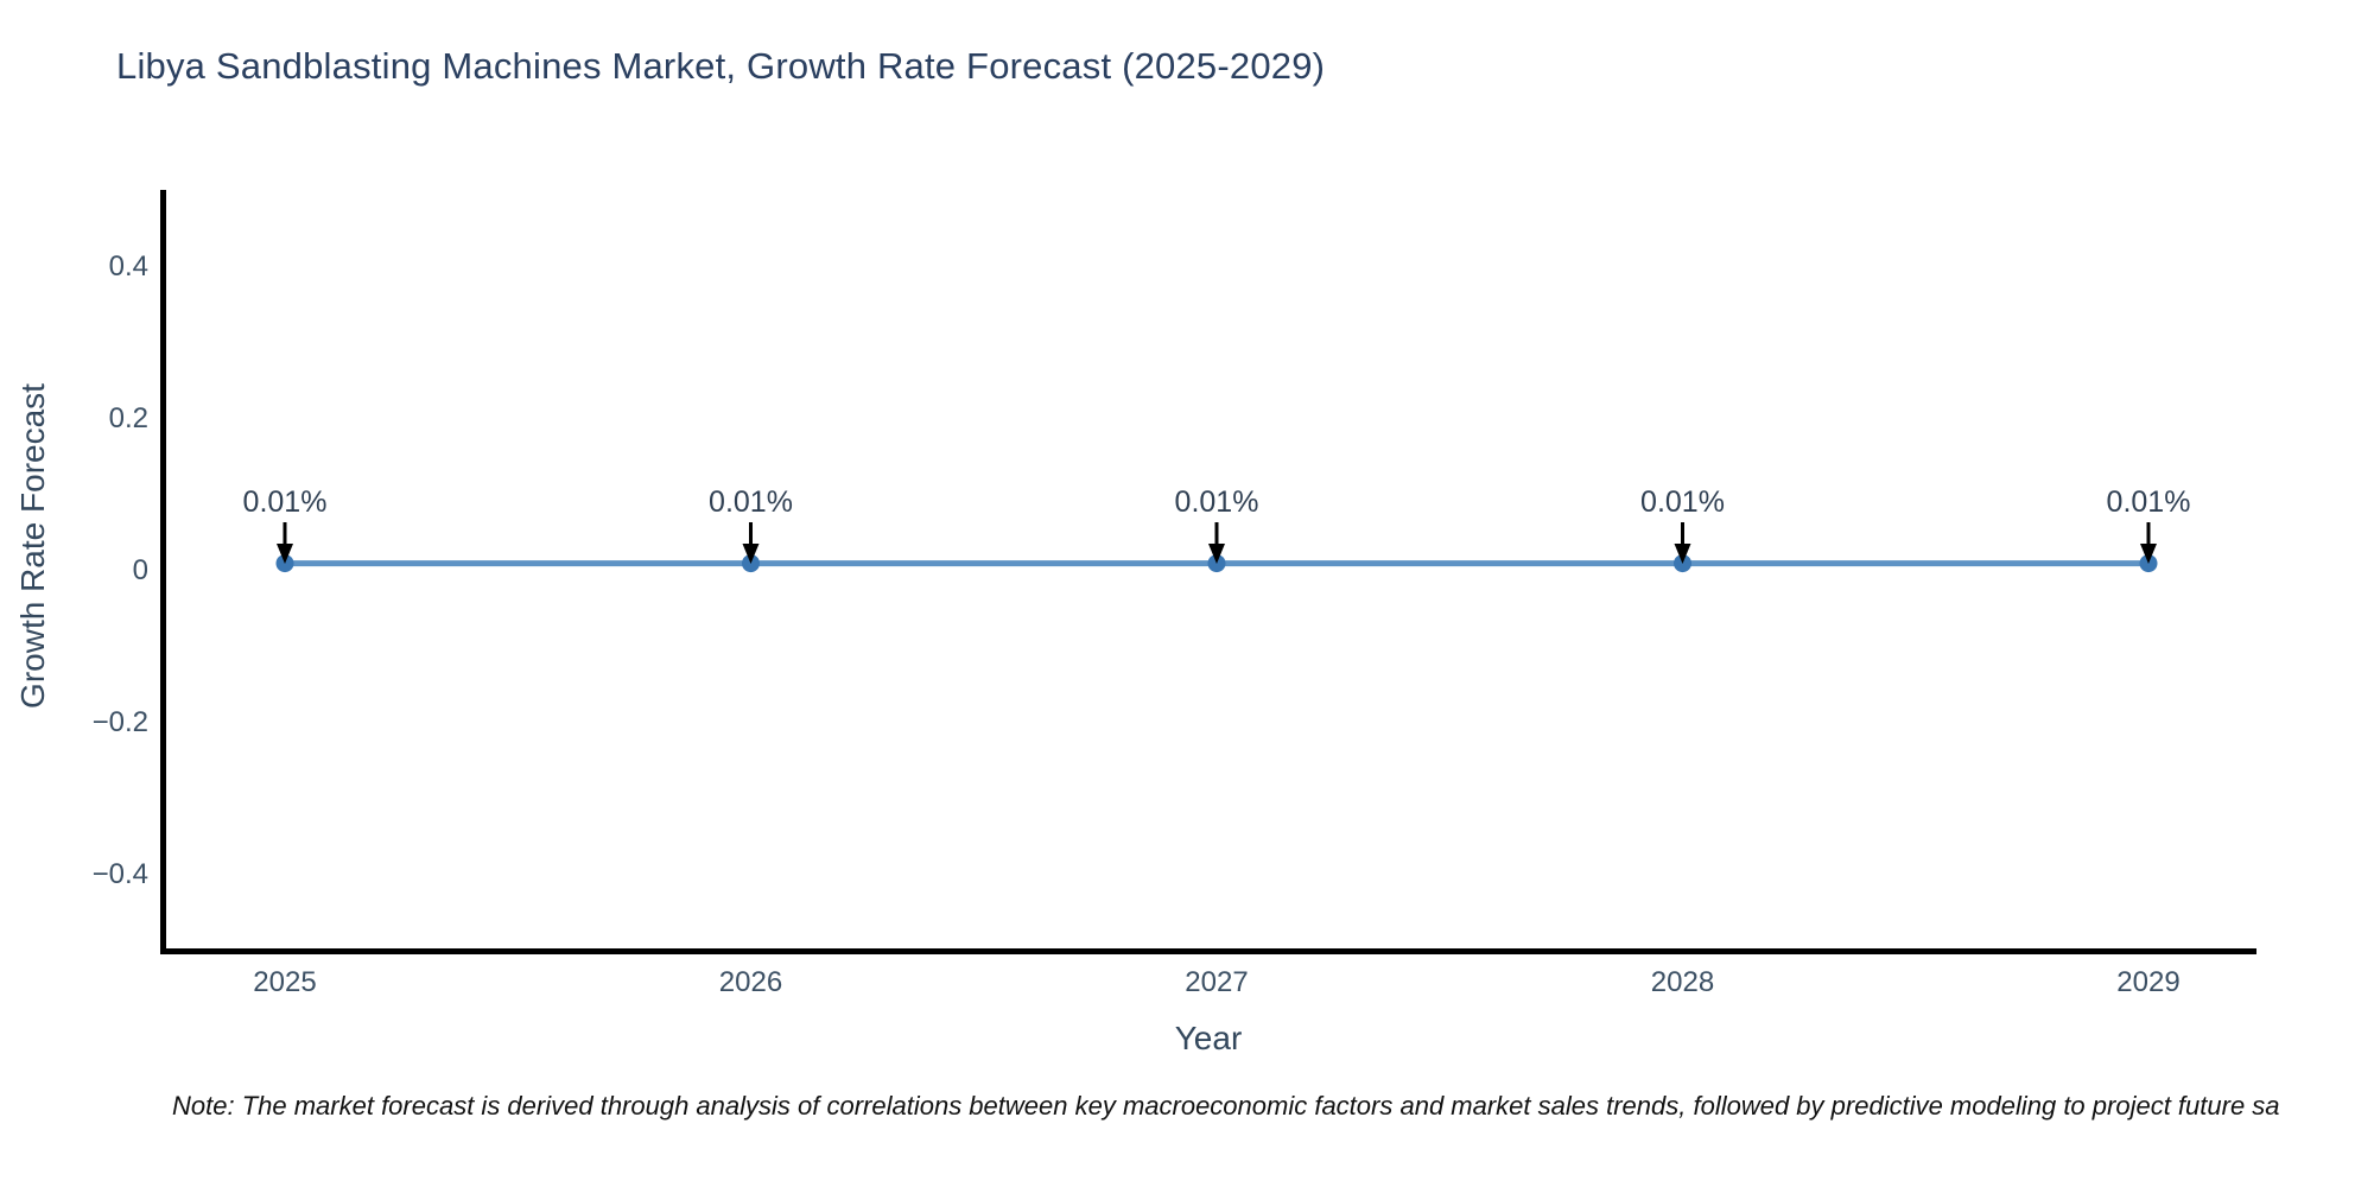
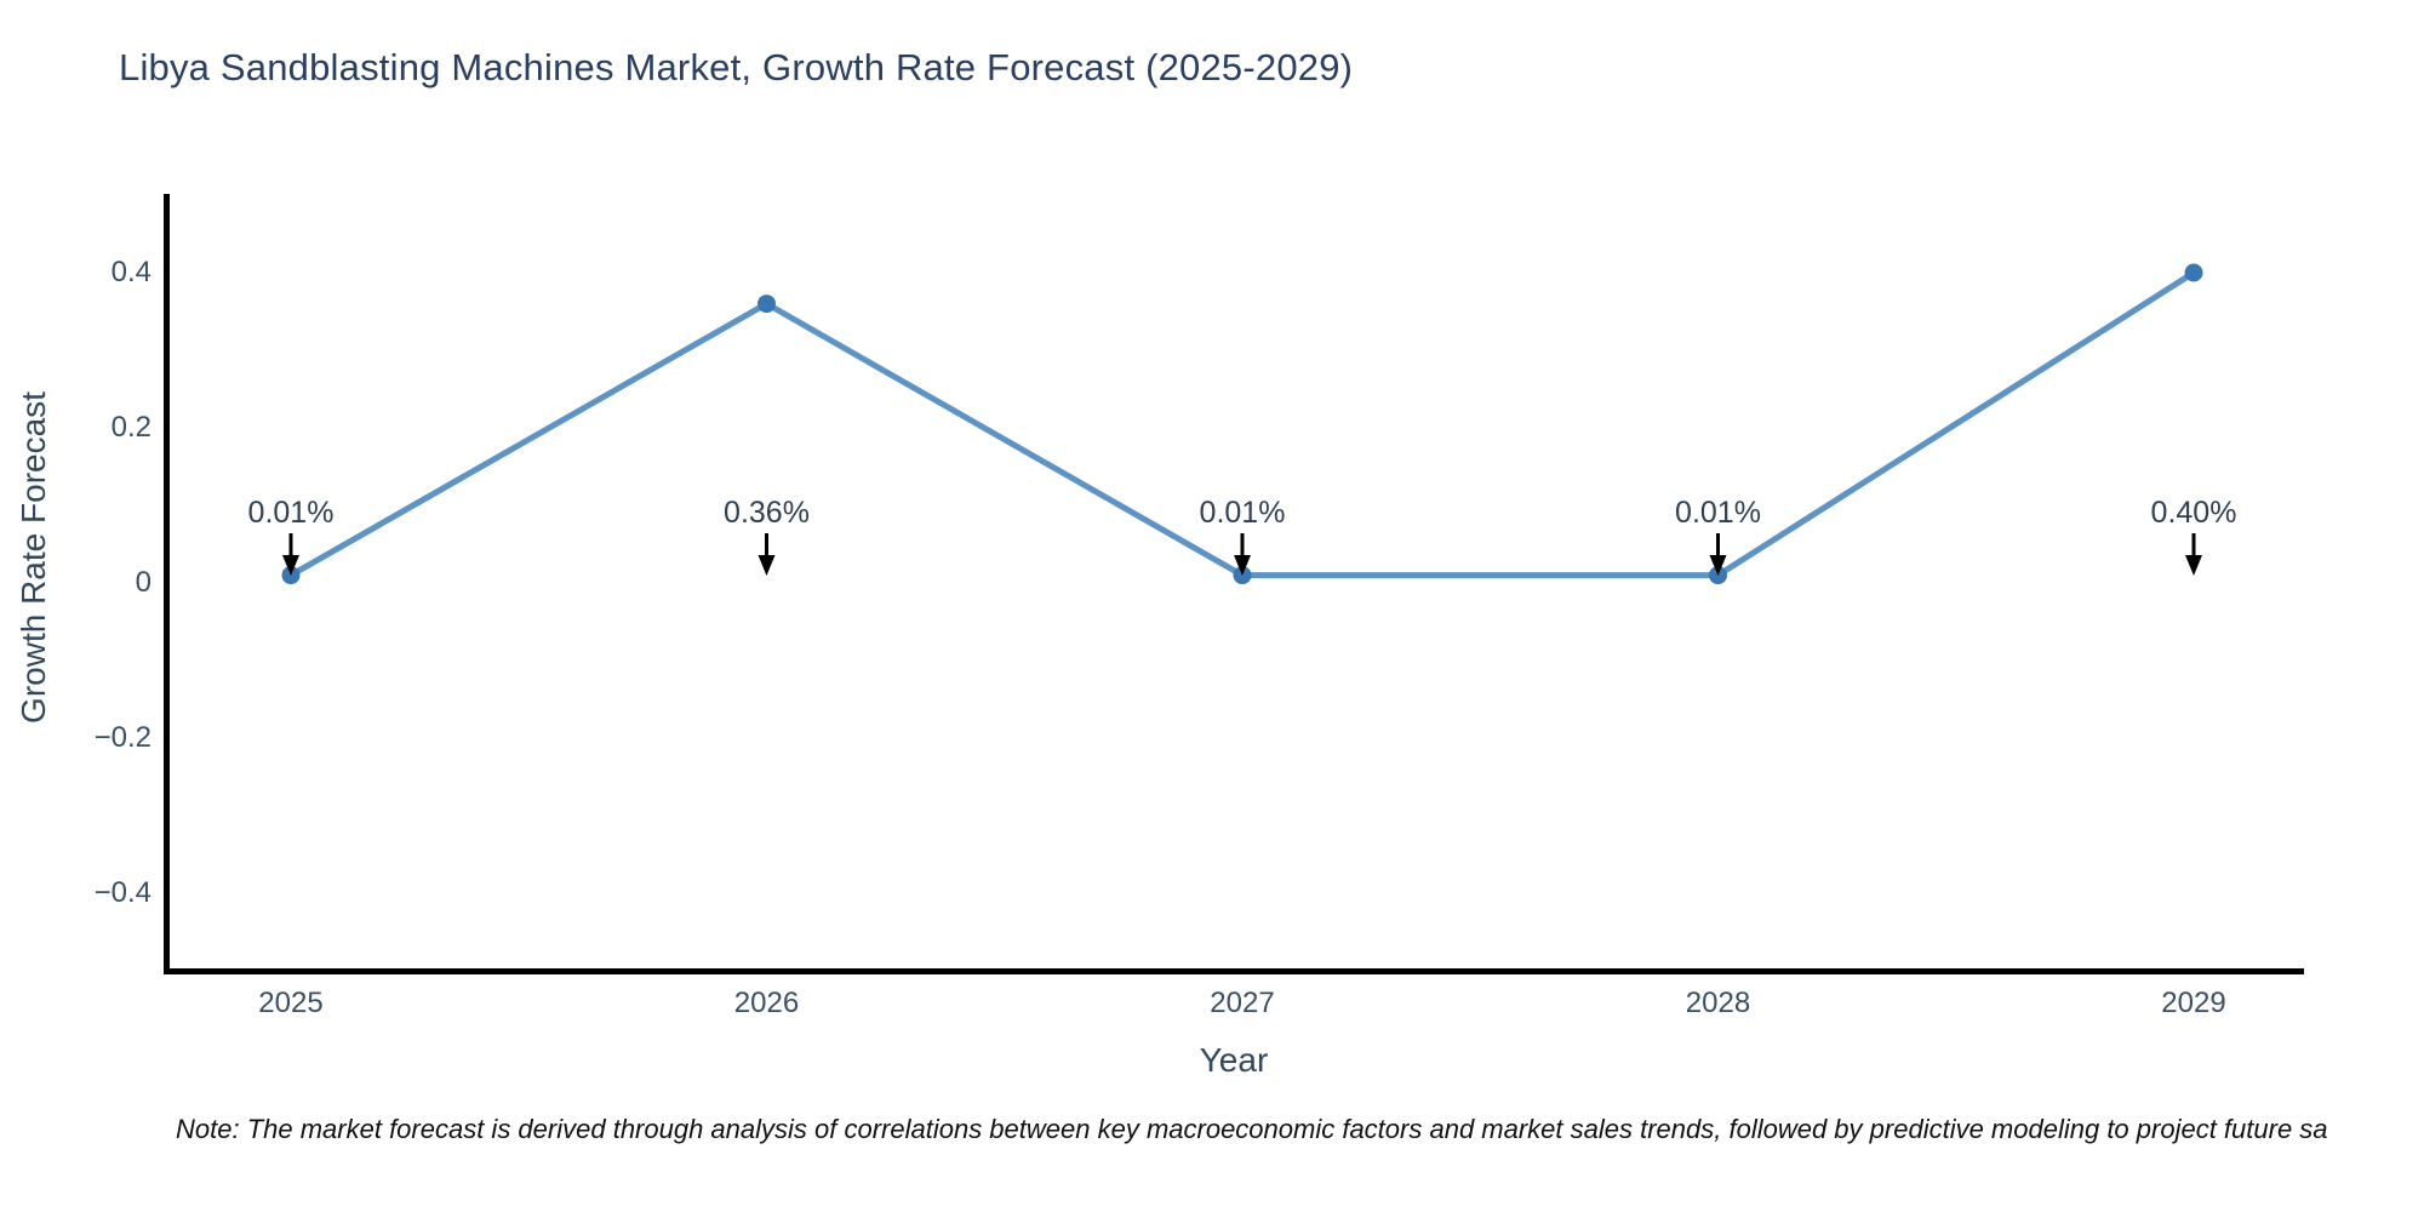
2026: 0.01% -> 0.36%
2029: 0.01% -> 0.40%
